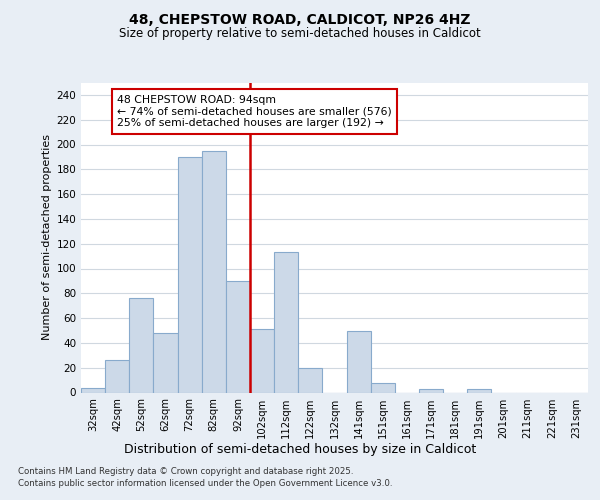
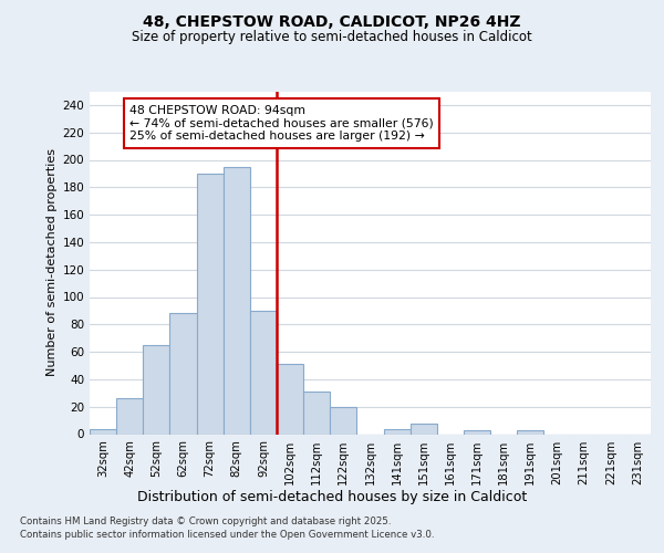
52sqm: 76 -> 65
62sqm: 48 -> 88
112sqm: 113 -> 31
141sqm: 50 -> 4
